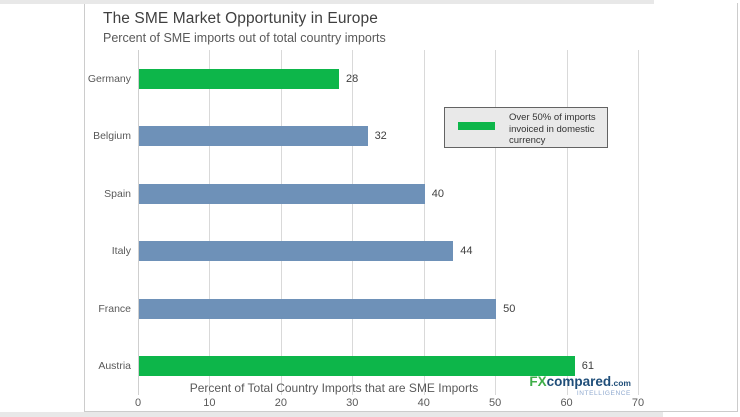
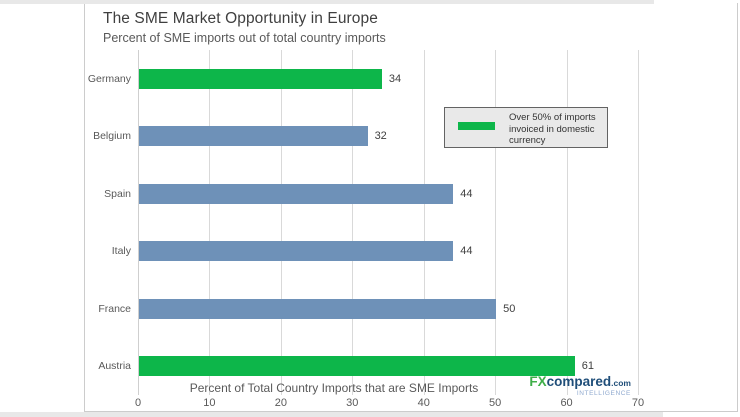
Germany: 28 -> 34
Spain: 40 -> 44
